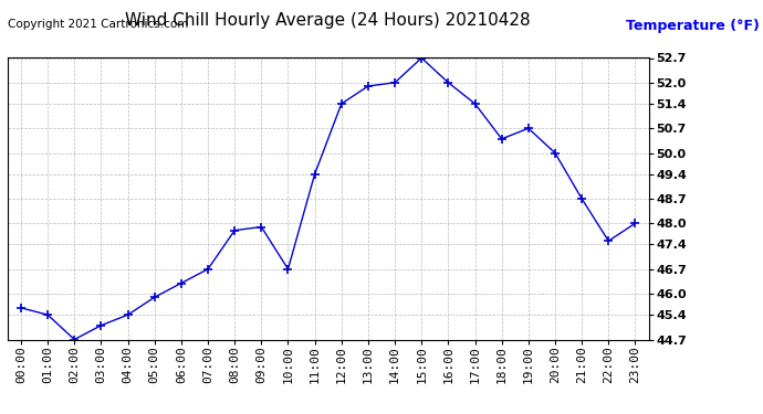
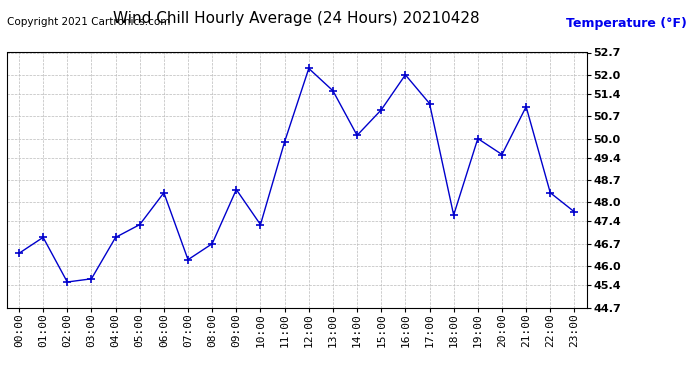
00:00: 45.6 -> 46.4
01:00: 45.4 -> 46.9
02:00: 44.7 -> 45.5
03:00: 45.1 -> 45.6
04:00: 45.4 -> 46.9
05:00: 45.9 -> 47.3
06:00: 46.3 -> 48.3
07:00: 46.7 -> 46.2
08:00: 47.8 -> 46.7
09:00: 47.9 -> 48.4
10:00: 46.7 -> 47.3
11:00: 49.4 -> 49.9
12:00: 51.4 -> 52.2
13:00: 51.9 -> 51.5
14:00: 52.0 -> 50.1
15:00: 52.7 -> 50.9
17:00: 51.4 -> 51.1
18:00: 50.4 -> 47.6
19:00: 50.7 -> 50.0
20:00: 50.0 -> 49.5
21:00: 48.7 -> 51.0
22:00: 47.5 -> 48.3
23:00: 48.0 -> 47.7
